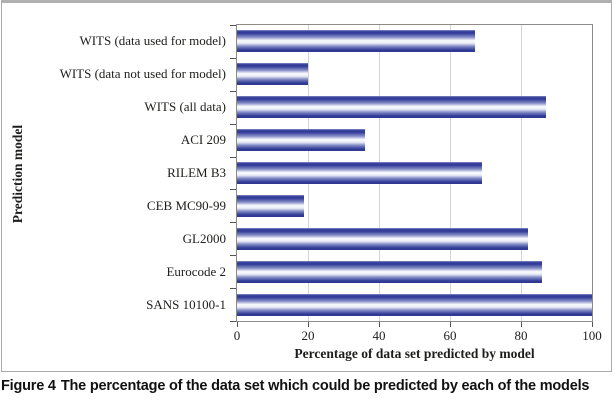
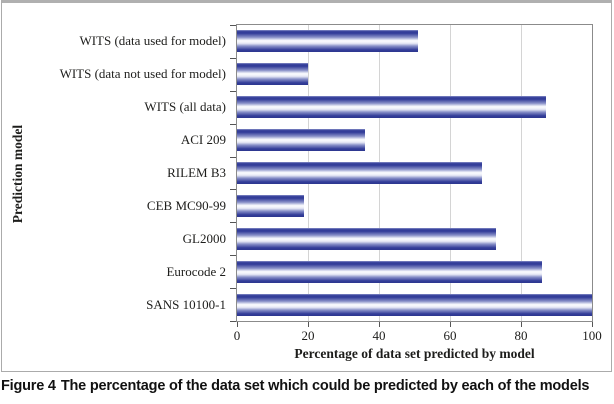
WITS (data used for model): 67 -> 51
GL2000: 82 -> 73
